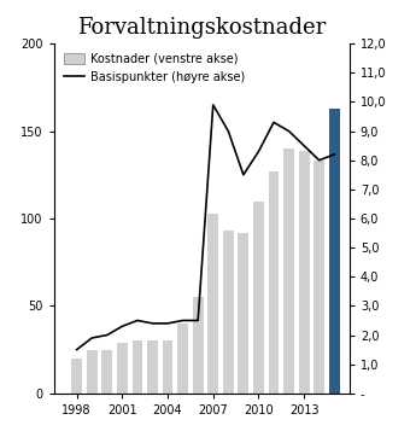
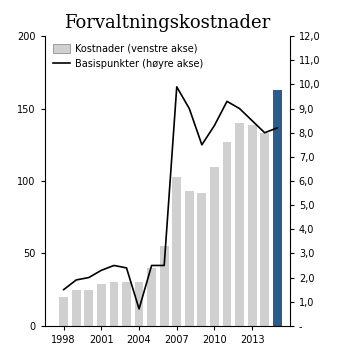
Basispunkter (høyre akse)/2004: 2,4 -> 0,7
